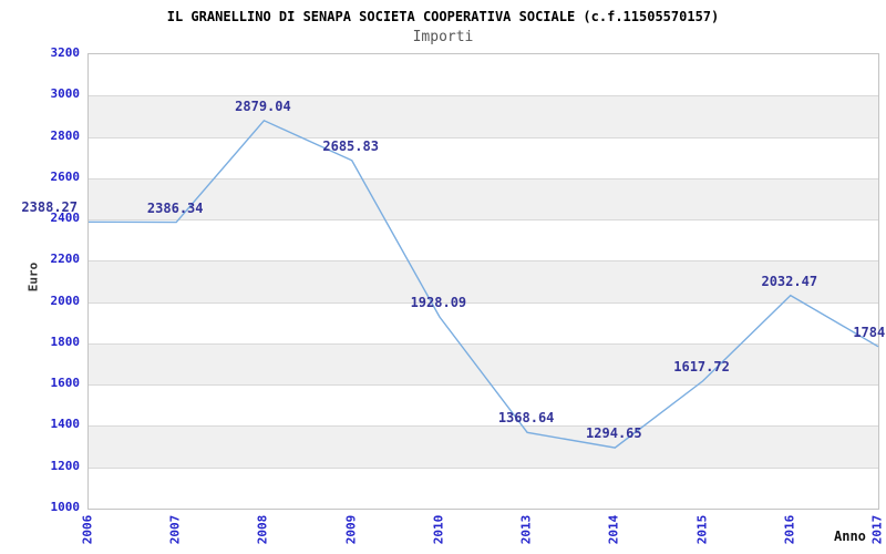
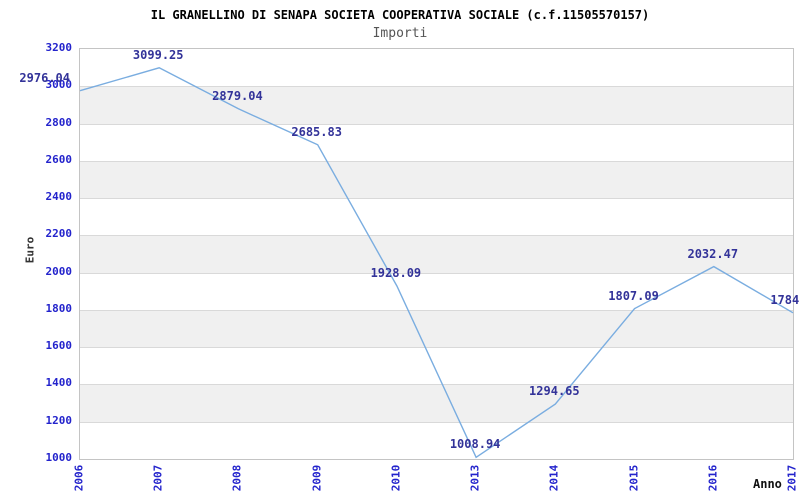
2006: 2388.27 -> 2976.04
2007: 2386.34 -> 3099.25
2013: 1368.64 -> 1008.94
2015: 1617.72 -> 1807.09
